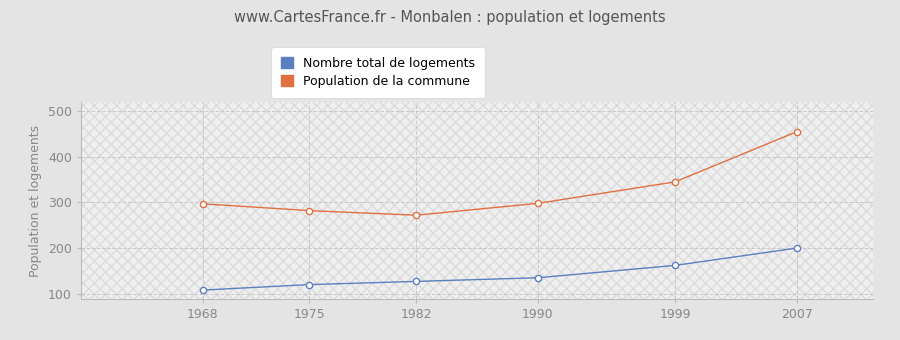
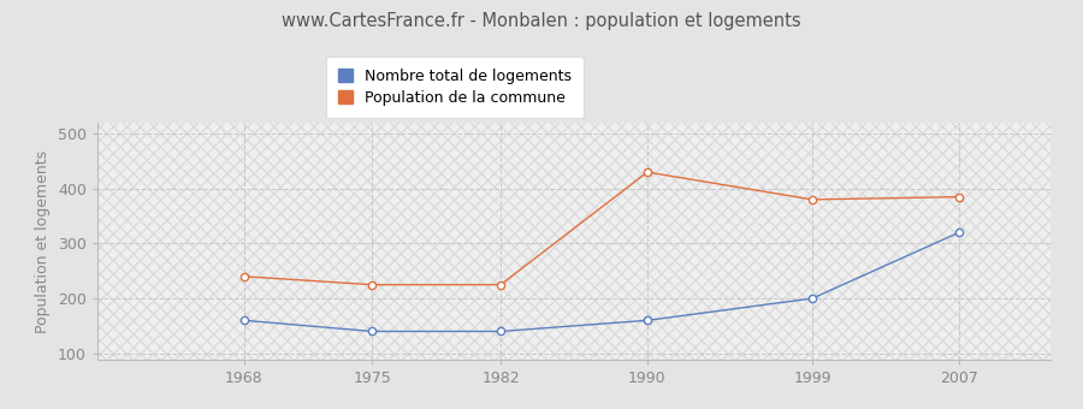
Nombre total de logements/1968: 108 -> 160
Population de la commune/1968: 297 -> 240
Nombre total de logements/1975: 120 -> 140
Population de la commune/1975: 282 -> 225
Nombre total de logements/1982: 127 -> 140
Population de la commune/1982: 272 -> 225
Nombre total de logements/1990: 135 -> 160
Population de la commune/1990: 298 -> 430
Nombre total de logements/1999: 162 -> 200
Population de la commune/1999: 345 -> 380
Nombre total de logements/2007: 200 -> 320
Population de la commune/2007: 455 -> 385
